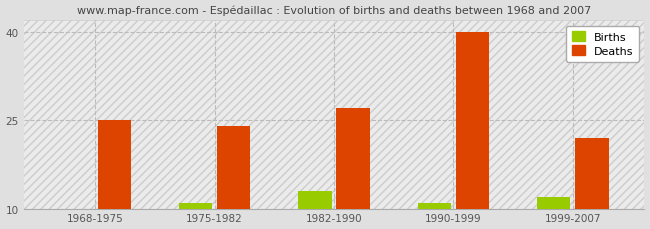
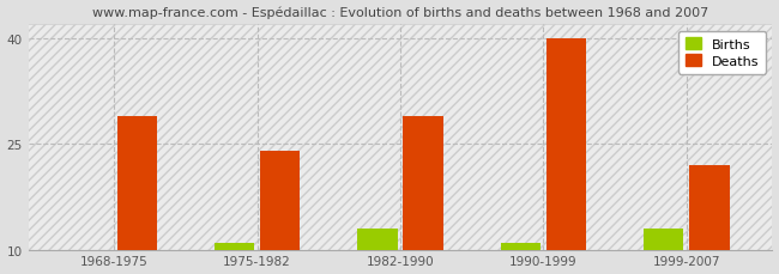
Deaths/1968-1975: 25 -> 29
Deaths/1982-1990: 27 -> 29
Births/1999-2007: 12 -> 13
